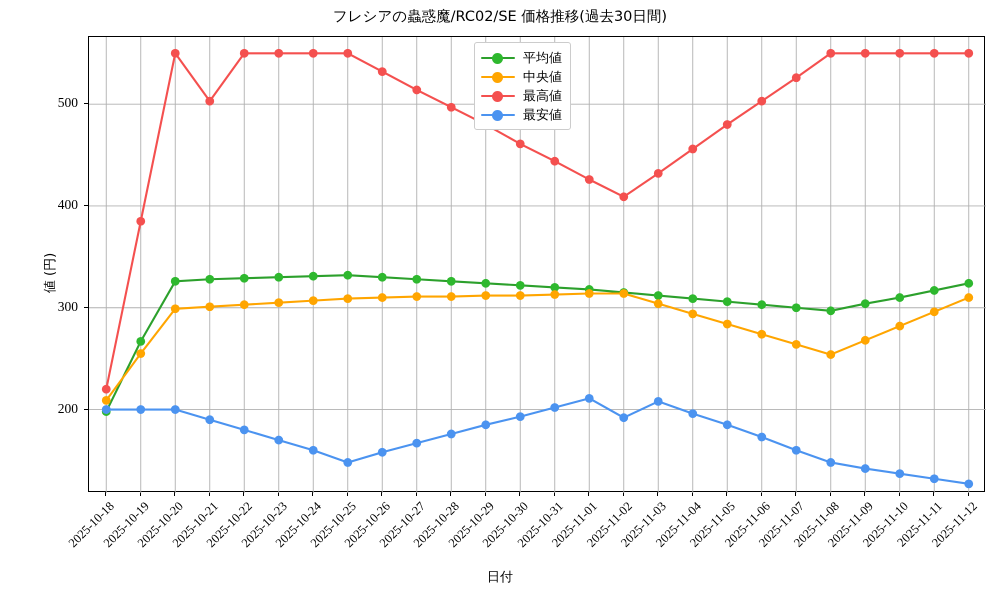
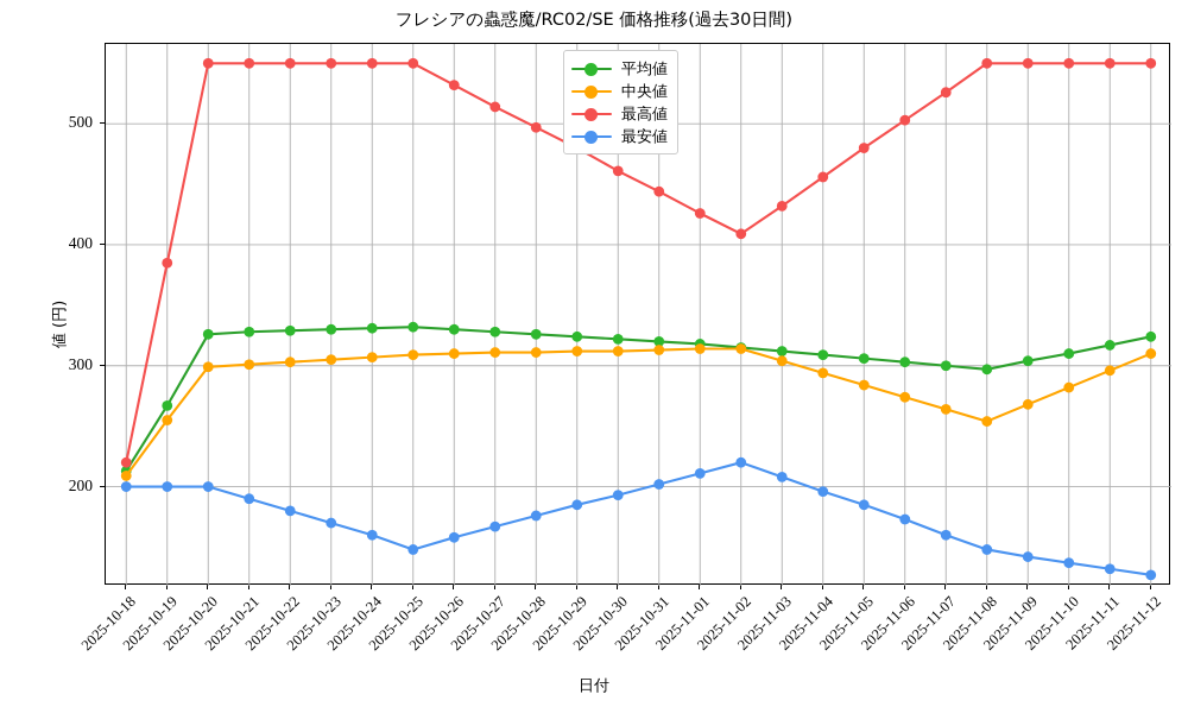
平均値/2025-10-18: 198 -> 213
最高値/2025-10-21: 503 -> 550
最安値/2025-11-02: 192 -> 220
